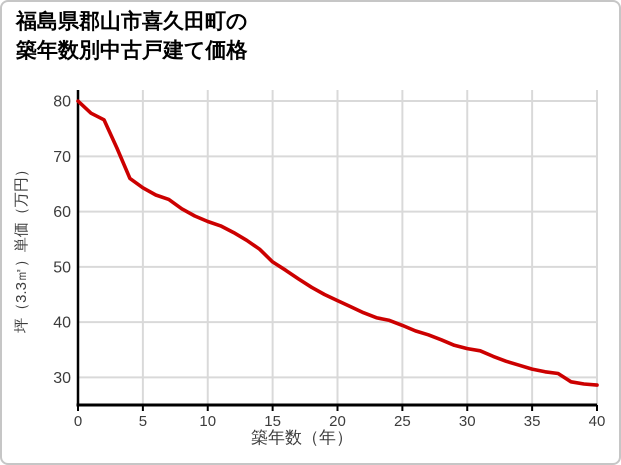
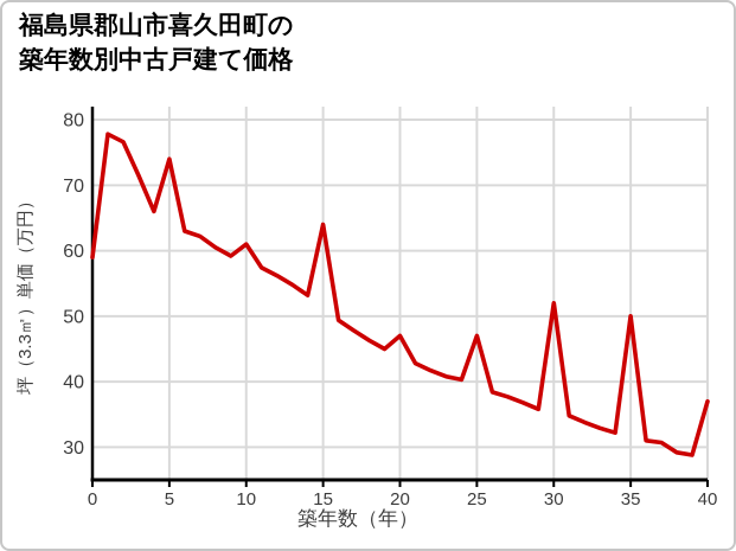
0: 80 -> 59
5: 64 -> 74
10: 58 -> 61
15: 51 -> 64
20: 44 -> 47
25: 39 -> 47
30: 35 -> 52
35: 32 -> 50
40: 29 -> 37
